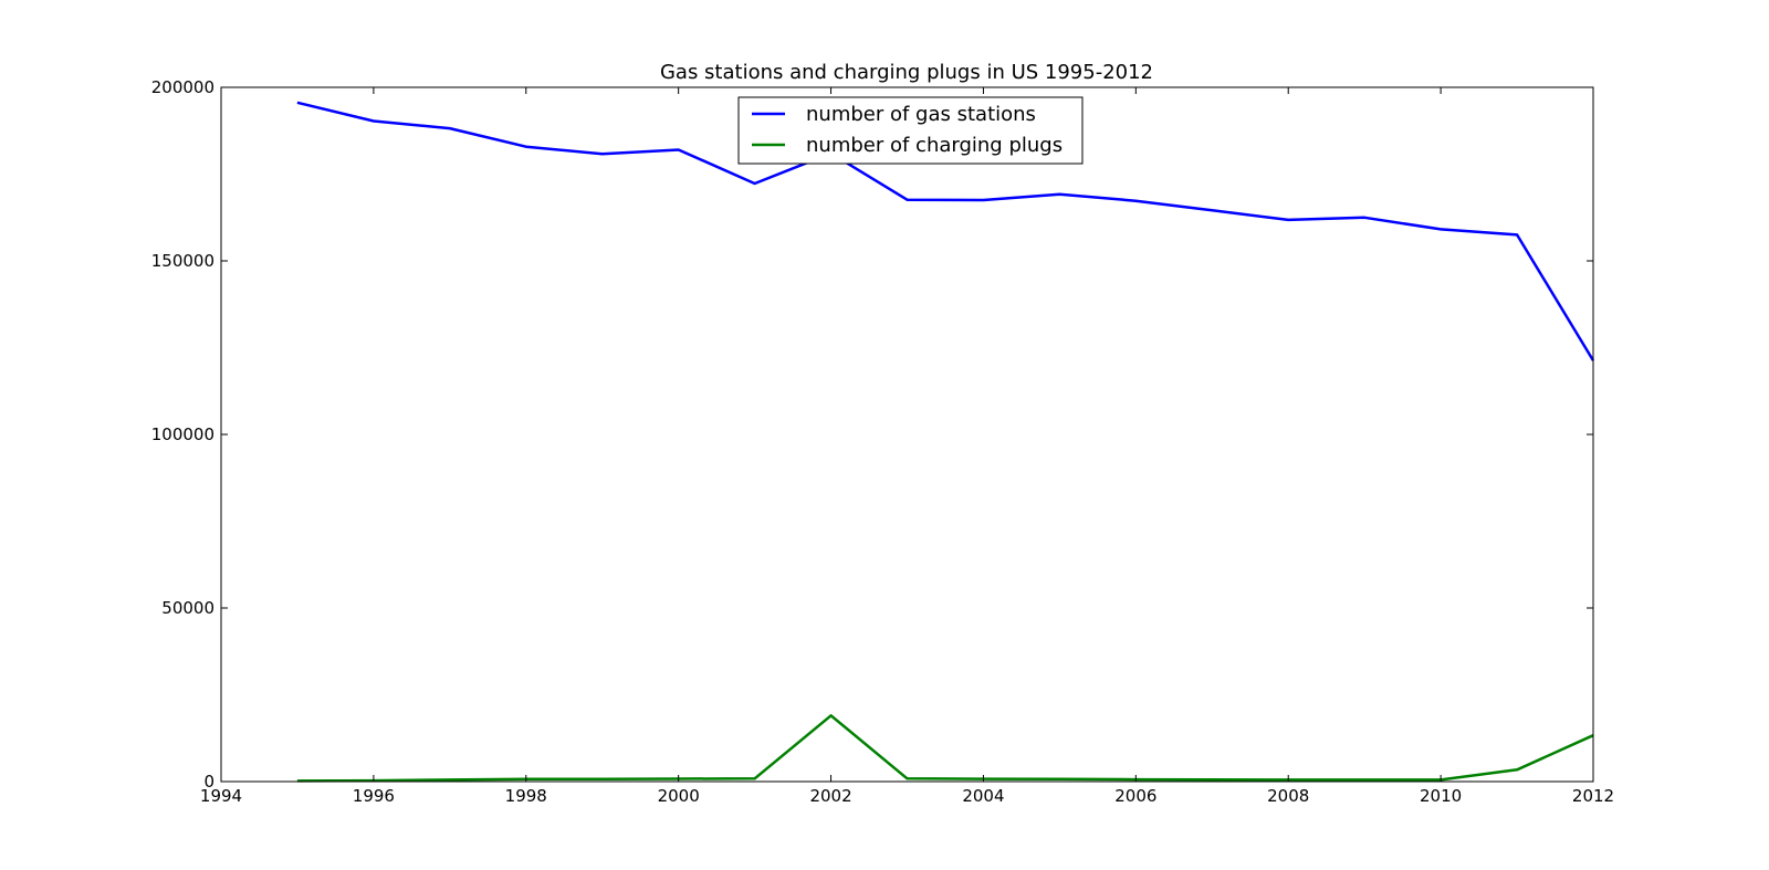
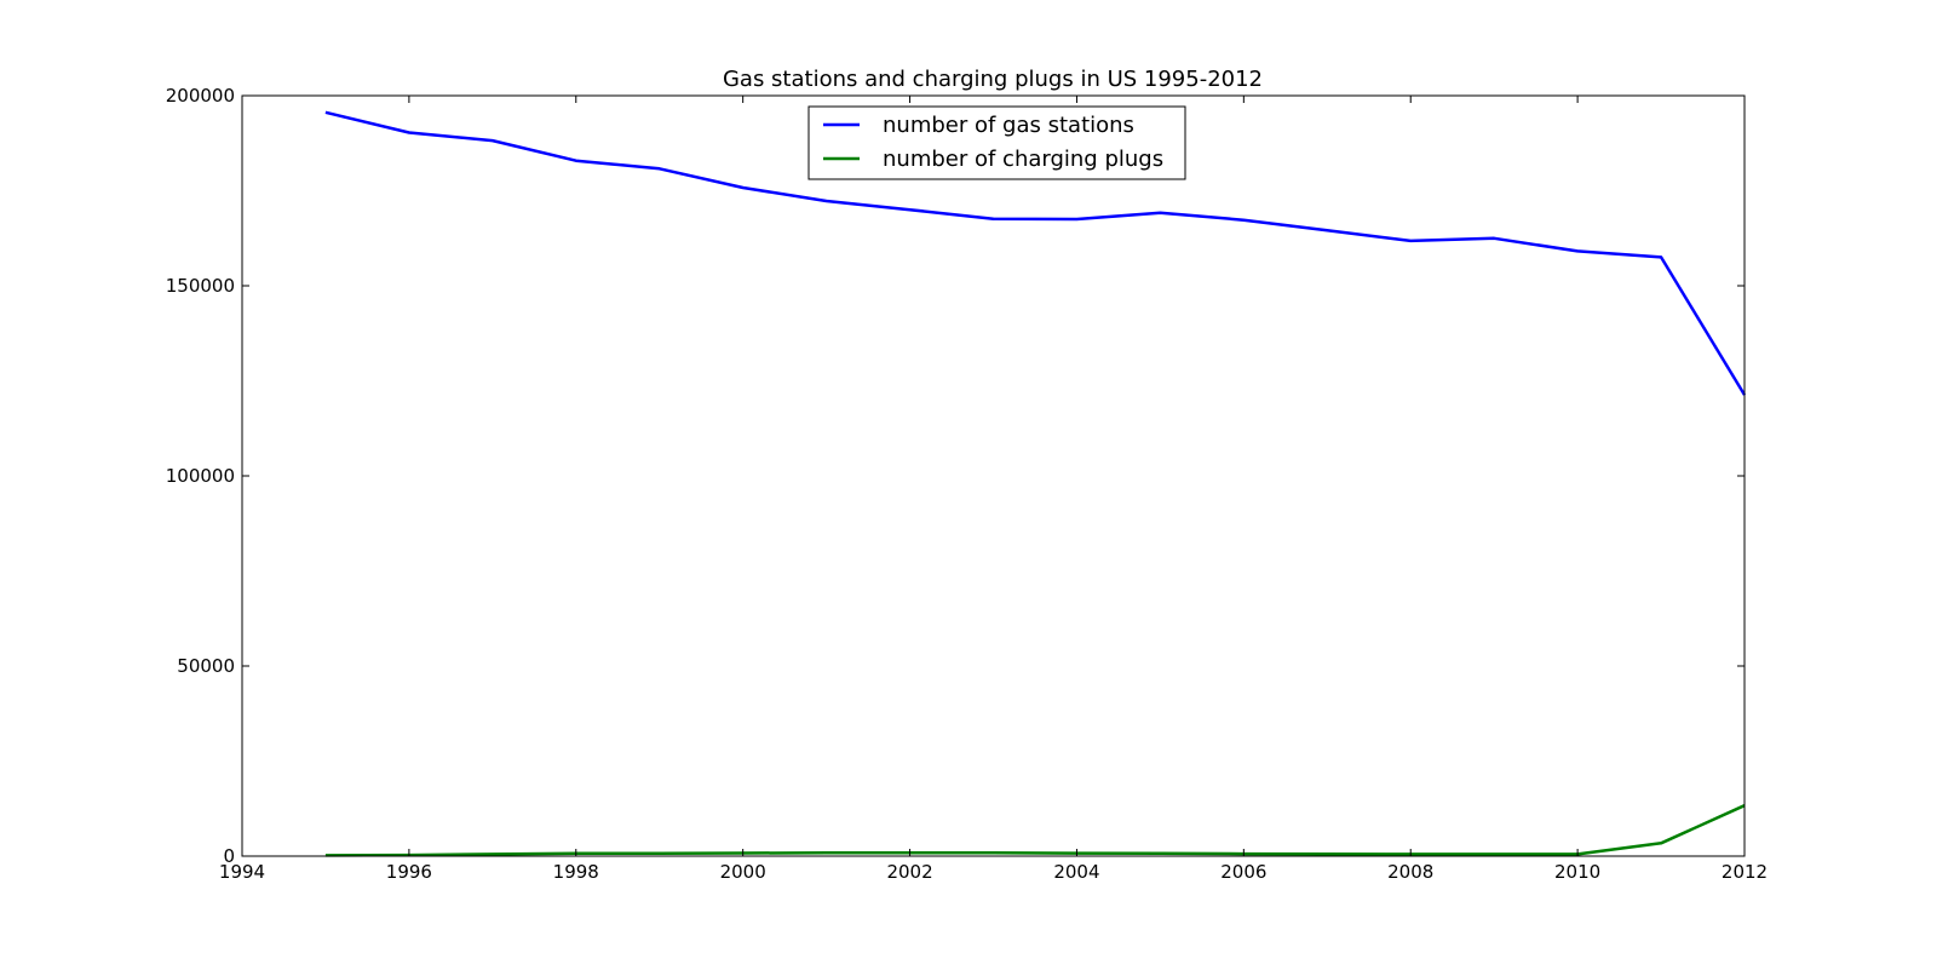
number of gas stations/2000: 182000 -> 176000
number of gas stations/2002: 181000 -> 170000
number of charging plugs/2002: 19000 -> 1000
